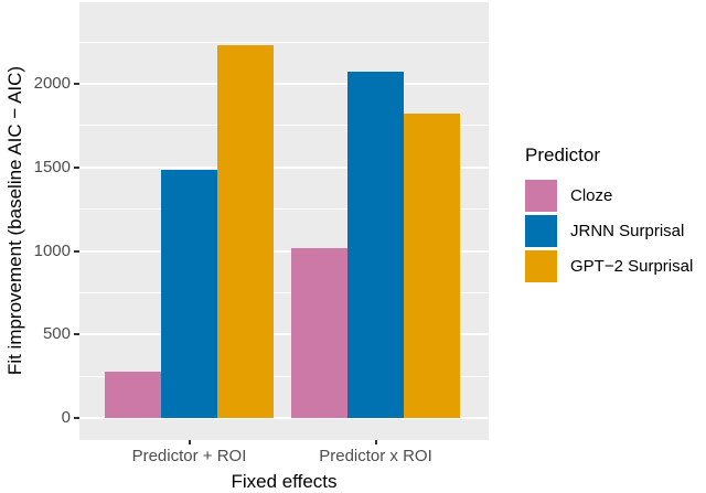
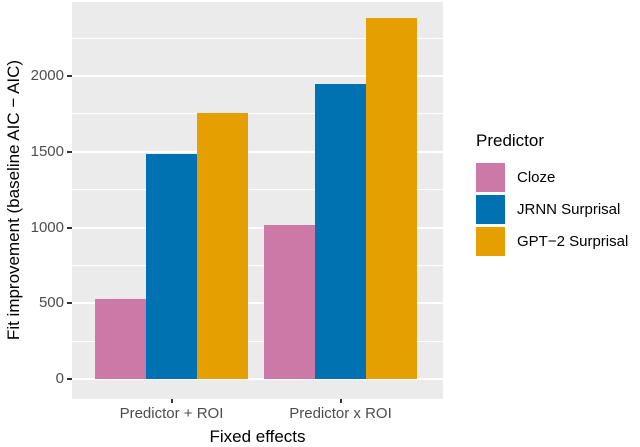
Cloze/Predictor + ROI: 280 -> 530
GPT−2 Surprisal/Predictor + ROI: 2230 -> 1760
JRNN Surprisal/Predictor x ROI: 2070 -> 1950
GPT−2 Surprisal/Predictor x ROI: 1820 -> 2380
